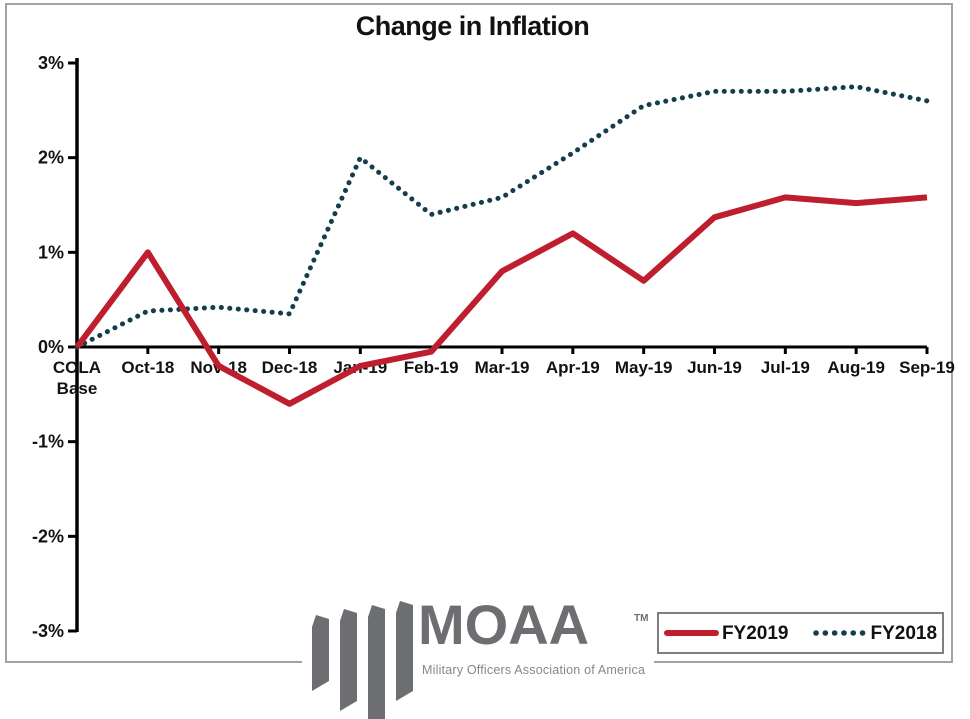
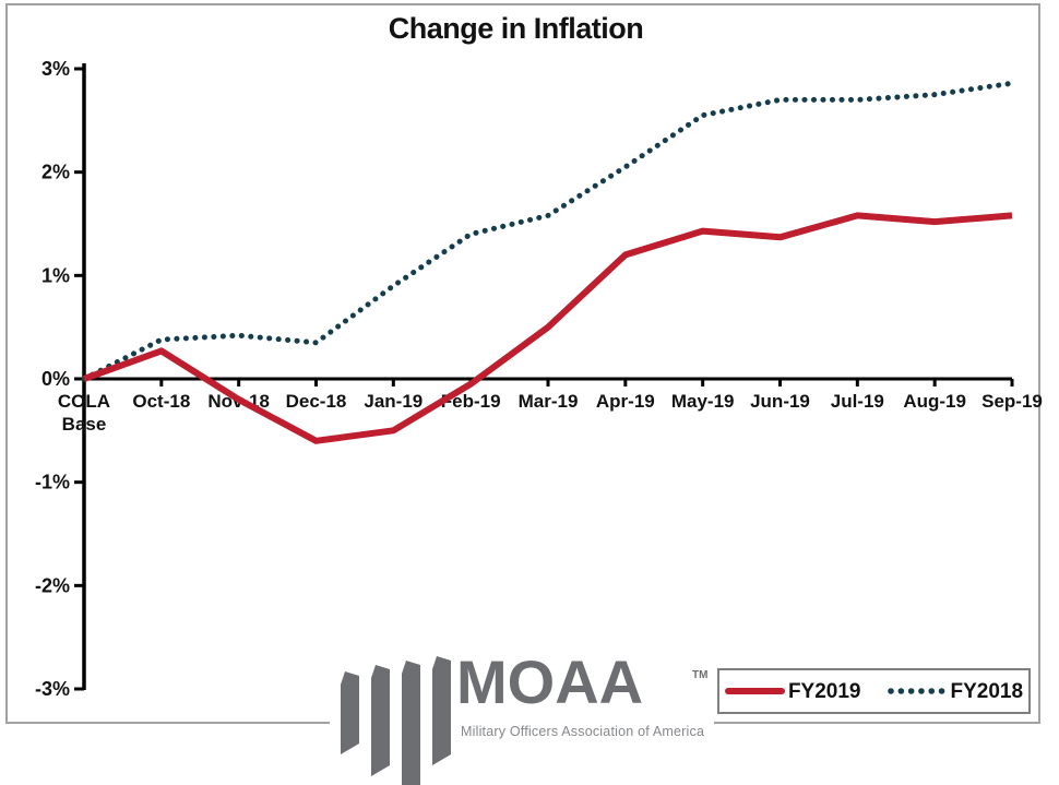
FY2019/Oct-18: 1.0% -> 0.3%
FY2019/Jan-19: -0.2% -> -0.5%
FY2018/Jan-19: 2.0% -> 0.9%
FY2019/Mar-19: 0.8% -> 0.5%
FY2019/May-19: 0.7% -> 1.4%
FY2018/Sep-19: 2.6% -> 2.9%
